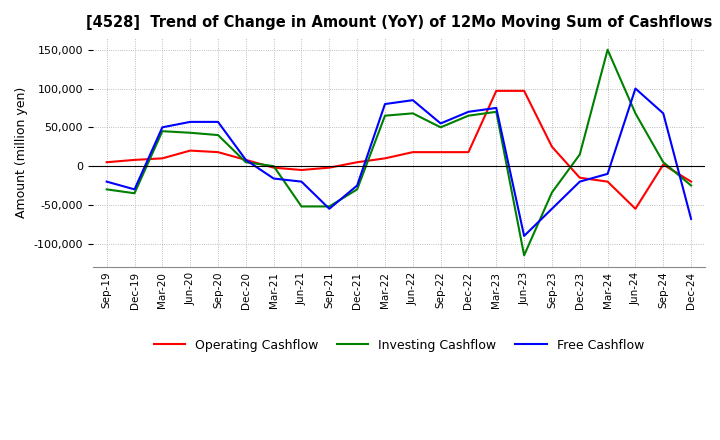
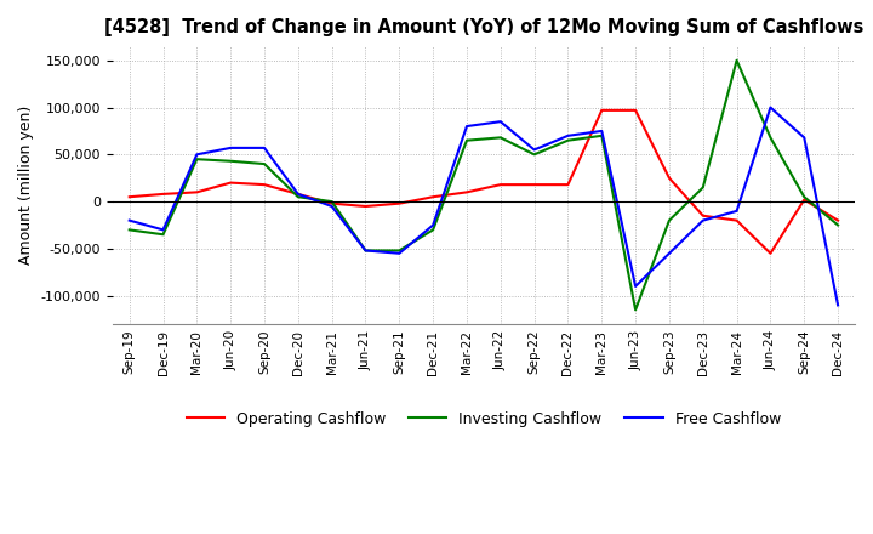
Free Cashflow/Mar-21: -16,000 -> -5,000
Free Cashflow/Jun-21: -20,000 -> -52,000
Investing Cashflow/Sep-23: -34,000 -> -20,000
Free Cashflow/Dec-24: -68,000 -> -110,000
